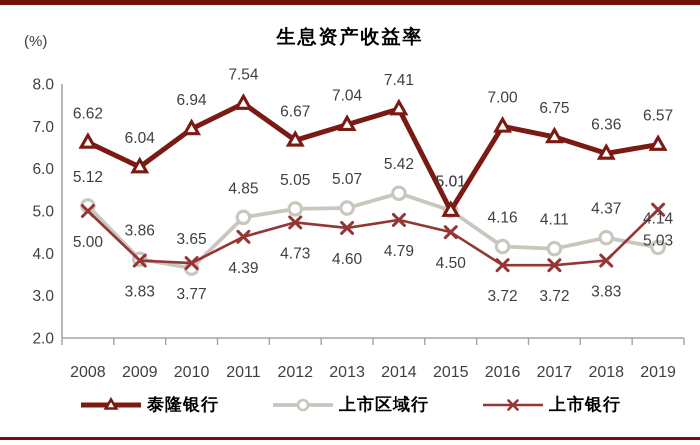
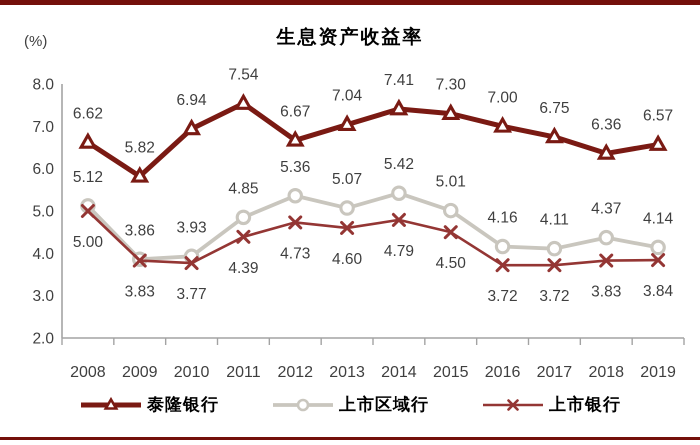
泰隆银行/2009: 6.04 -> 5.82
上市区域行/2010: 3.65 -> 3.93
上市区域行/2012: 5.05 -> 5.36
泰隆银行/2015: 5.01 -> 7.30
上市银行/2019: 5.03 -> 3.84
